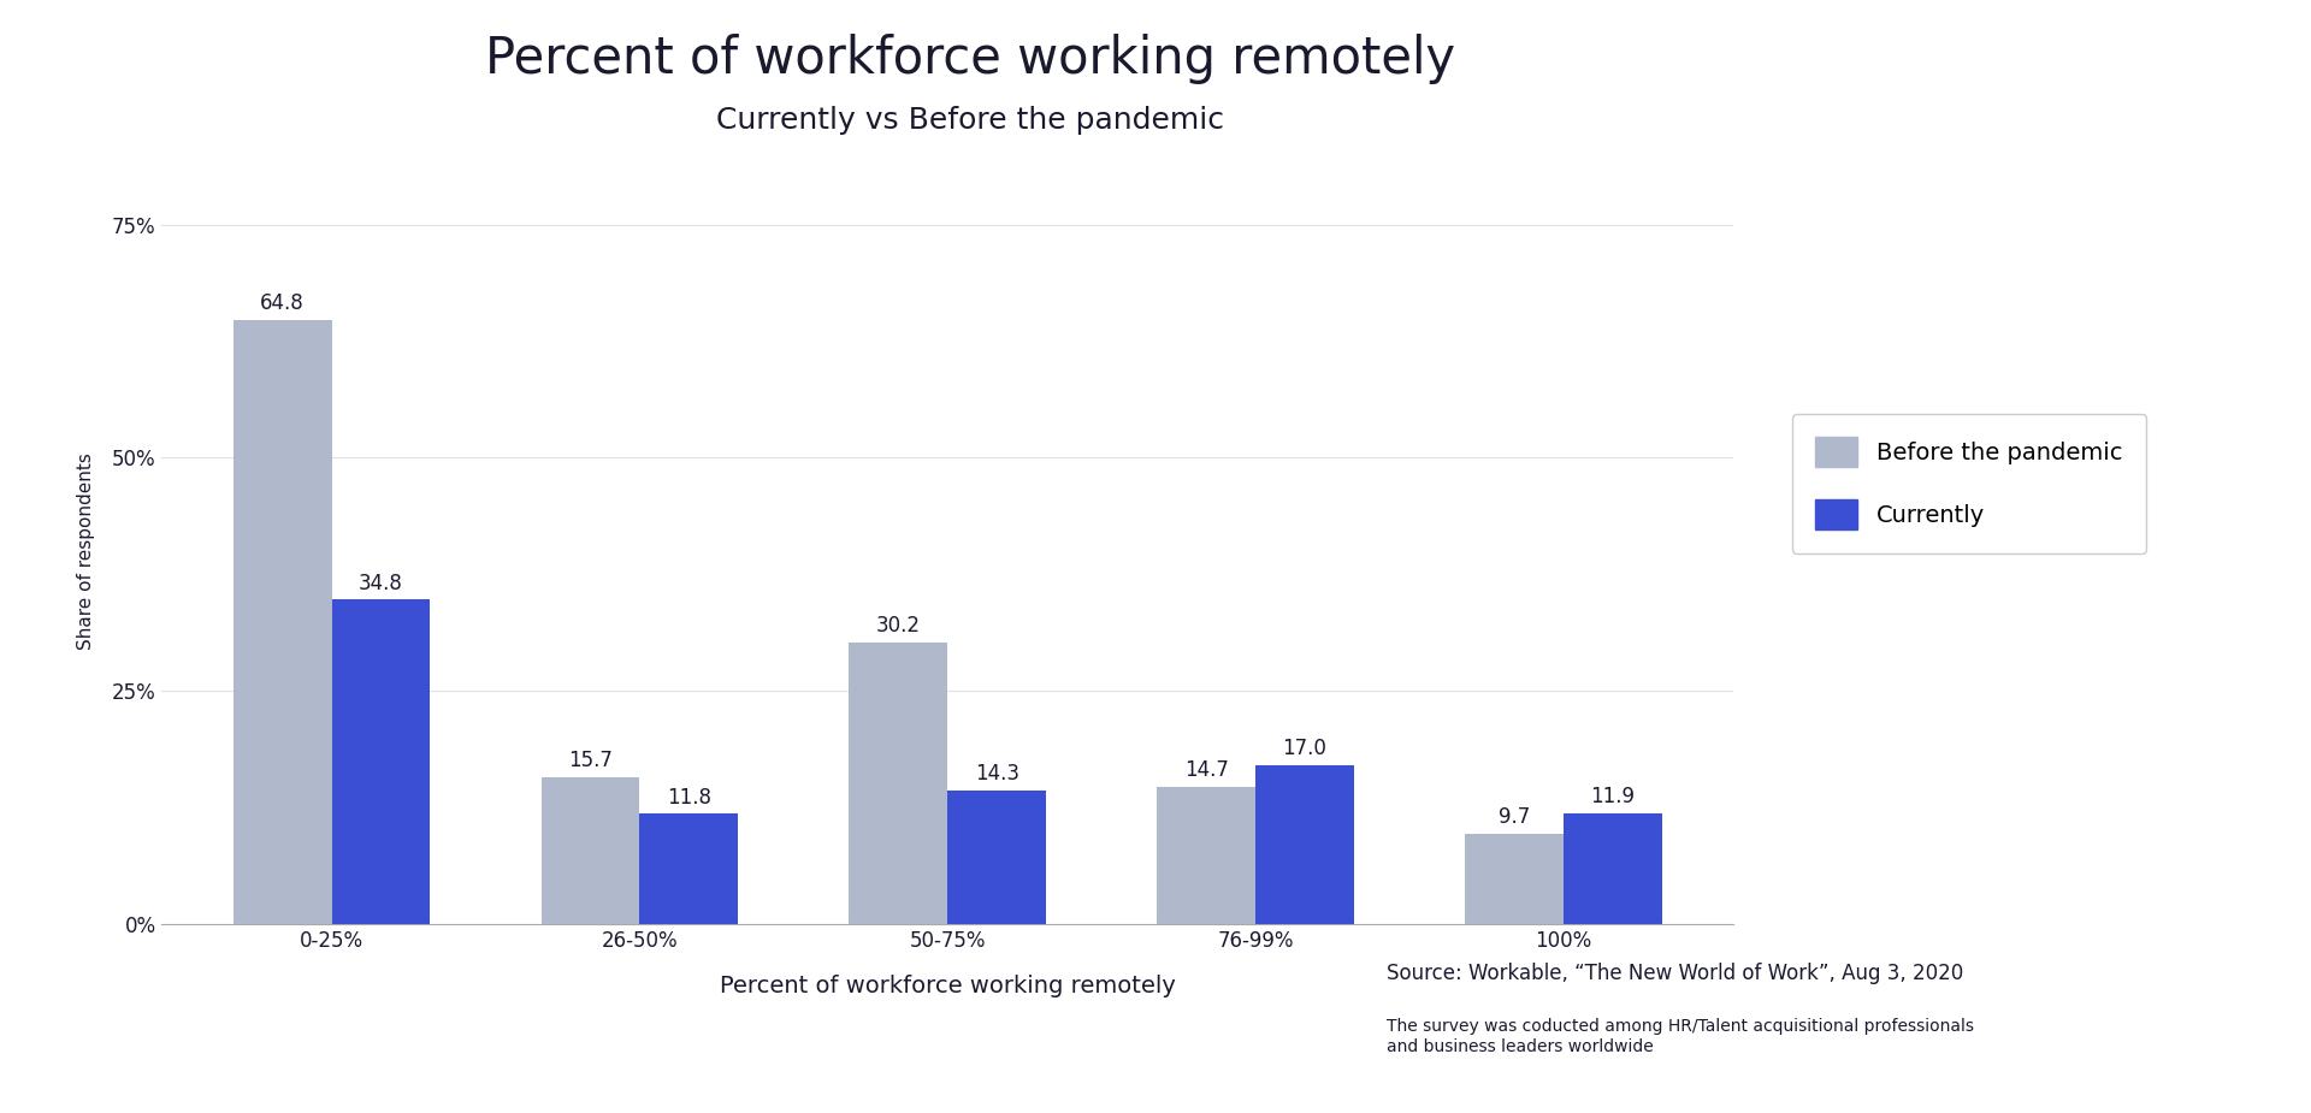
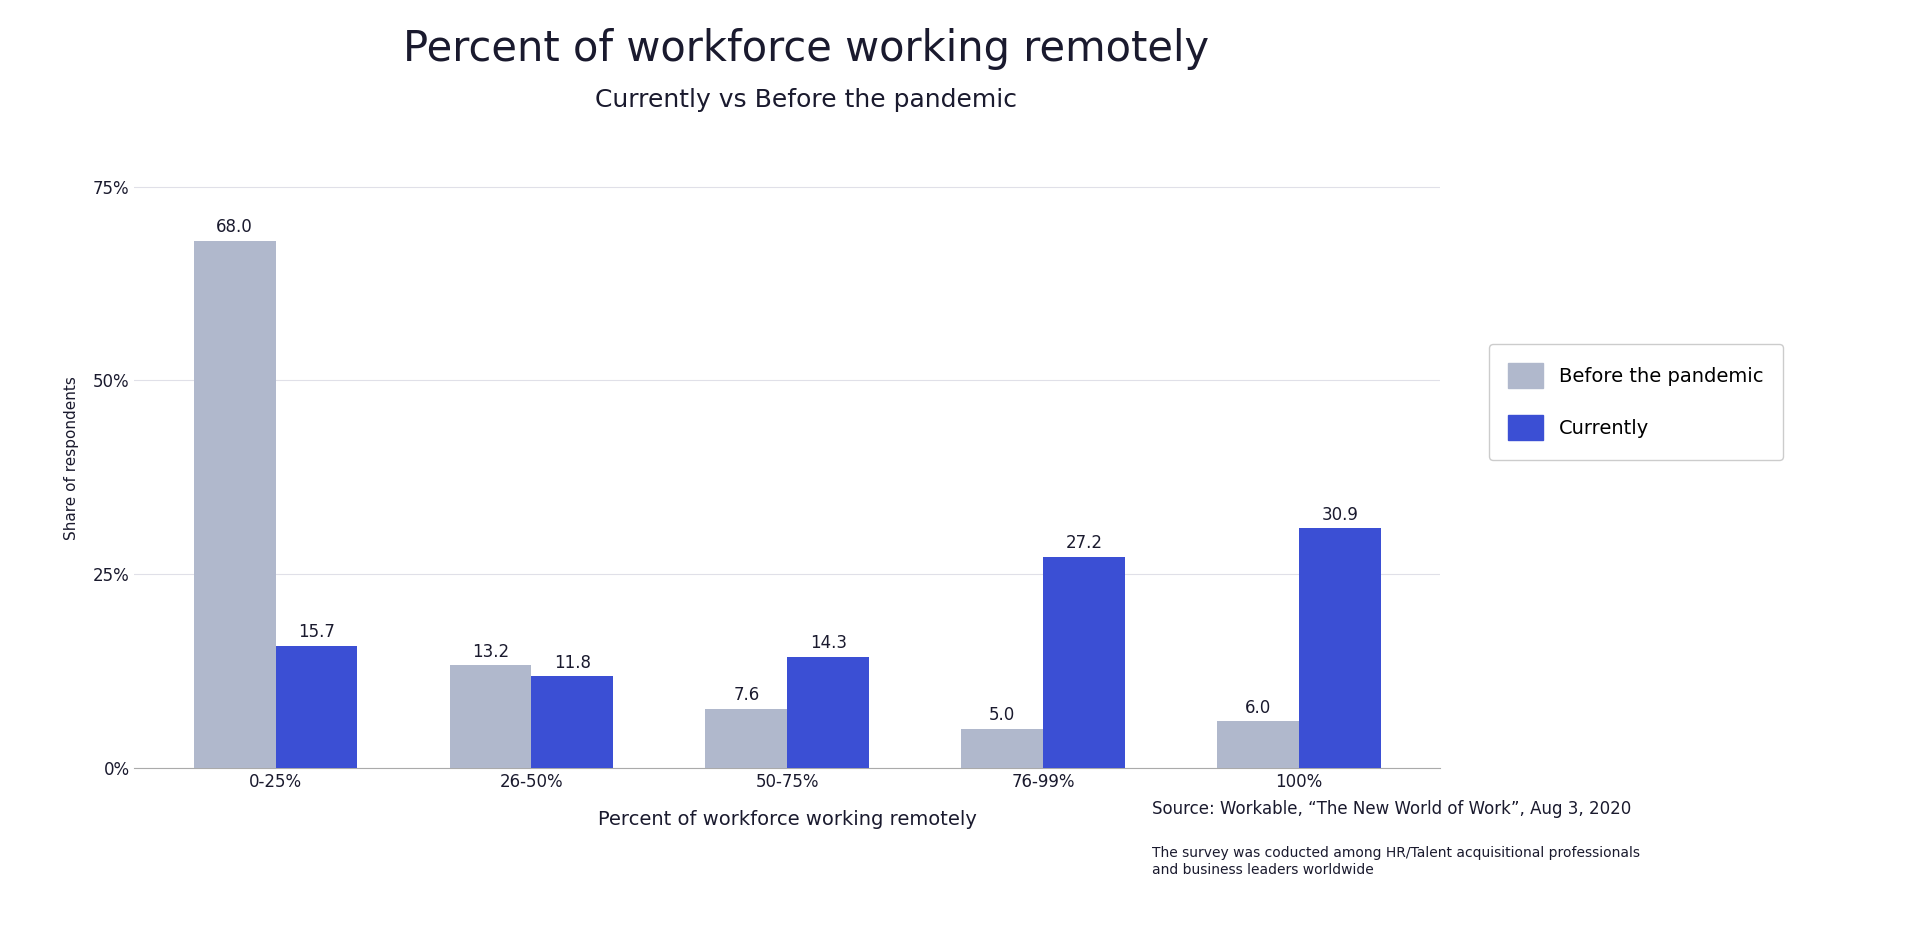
Before the pandemic/0-25%: 64.8 -> 68.0
Currently/0-25%: 34.8 -> 15.7
Before the pandemic/26-50%: 15.7 -> 13.2
Before the pandemic/50-75%: 30.2 -> 7.6
Before the pandemic/76-99%: 14.7 -> 5.0
Currently/76-99%: 17.0 -> 27.2
Before the pandemic/100%: 9.7 -> 6.0
Currently/100%: 11.9 -> 30.9
